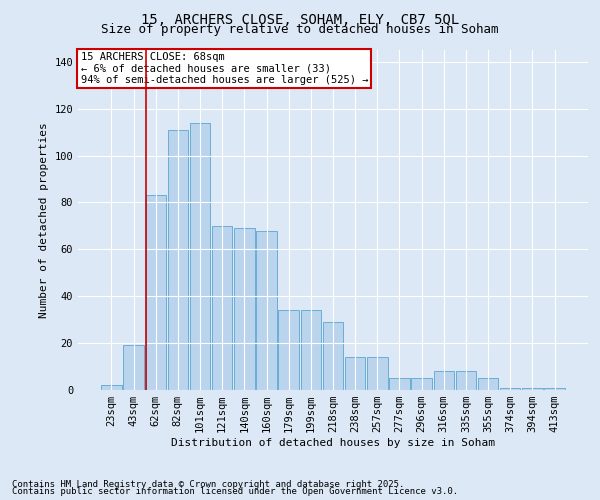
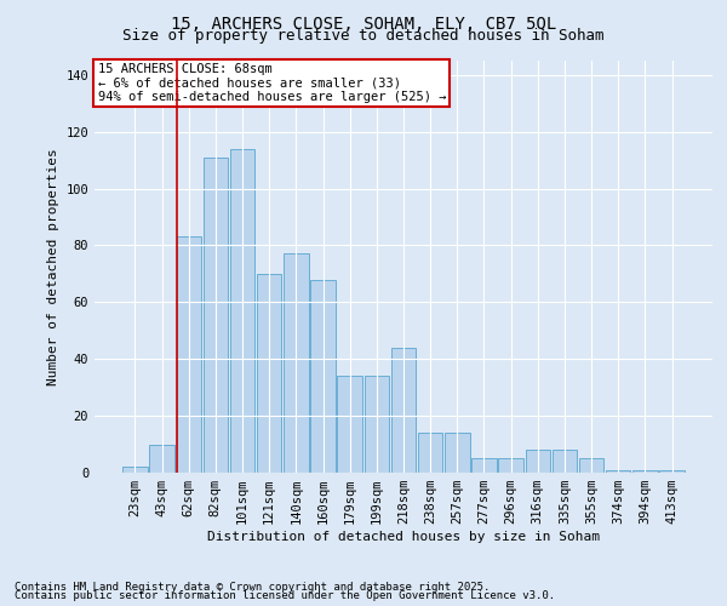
43sqm: 19 -> 10
140sqm: 69 -> 77
218sqm: 29 -> 44
